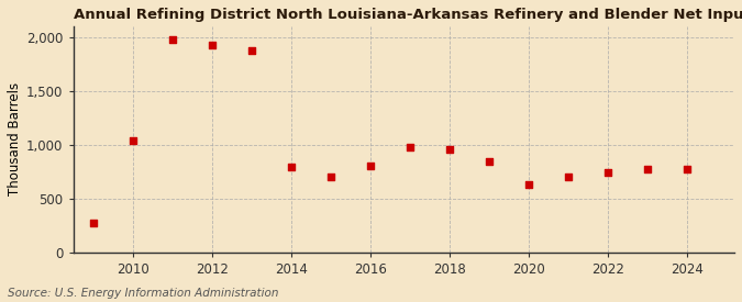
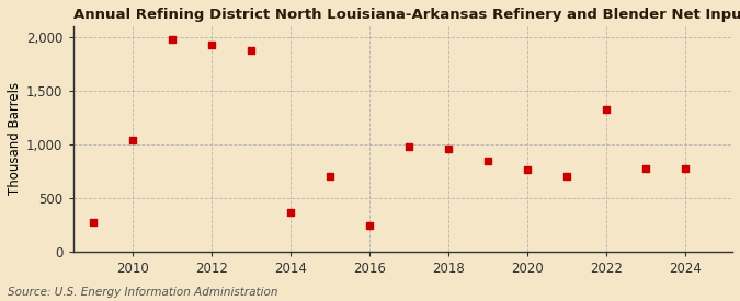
2014: 790 -> 360
2016: 800 -> 240
2020: 620 -> 760
2022: 740 -> 1,320
